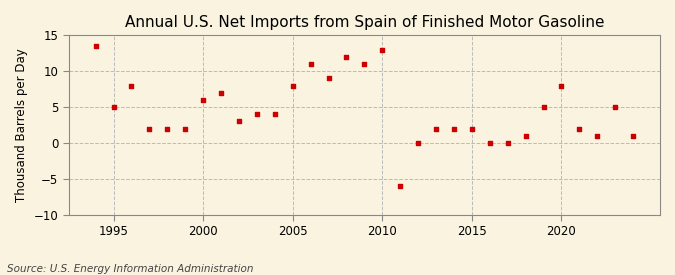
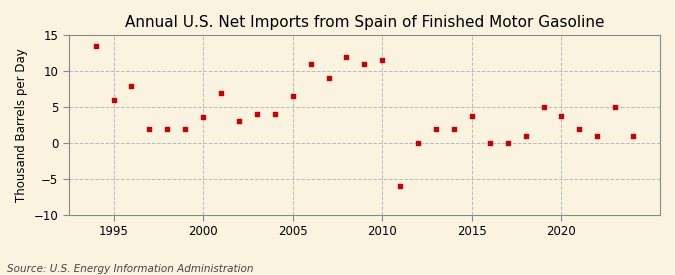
1995: 5.0 -> 6.0
2000: 6.0 -> 3.6
2005: 8.0 -> 6.6
2010: 13.0 -> 11.6
2015: 2.0 -> 3.8
2020: 8.0 -> 3.8
